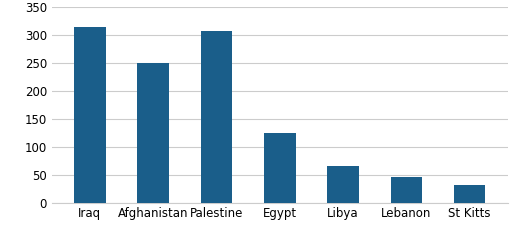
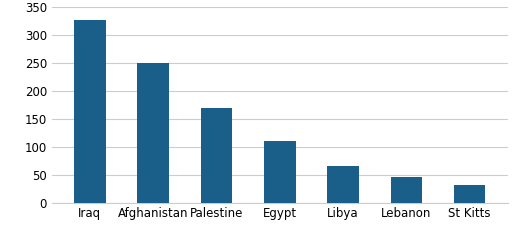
Iraq: 314 -> 328
Palestine: 308 -> 170
Egypt: 124 -> 111
